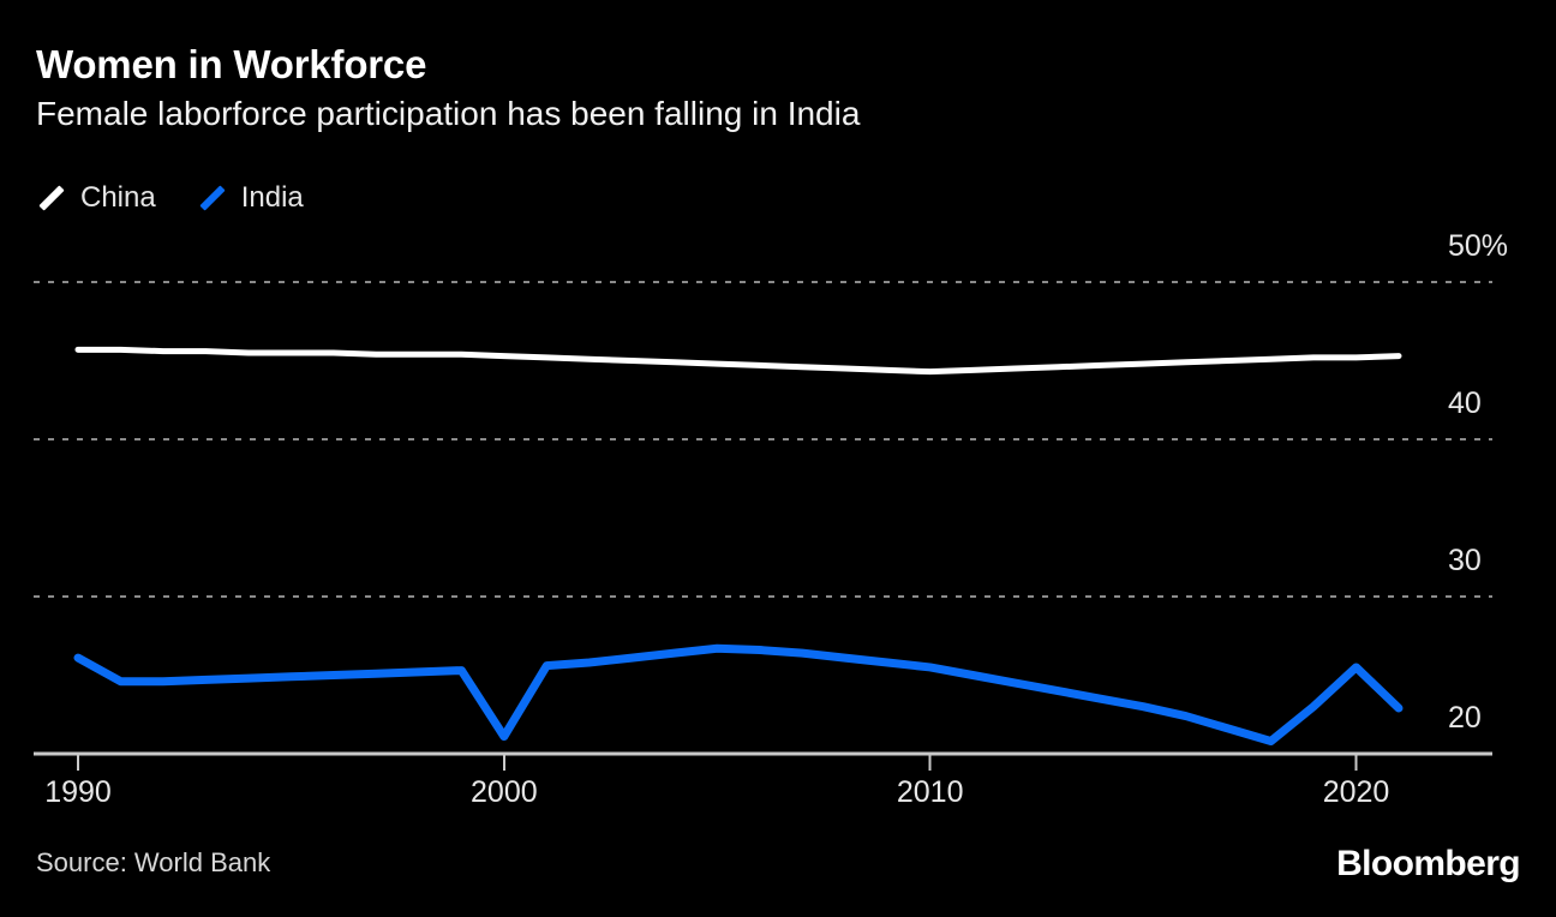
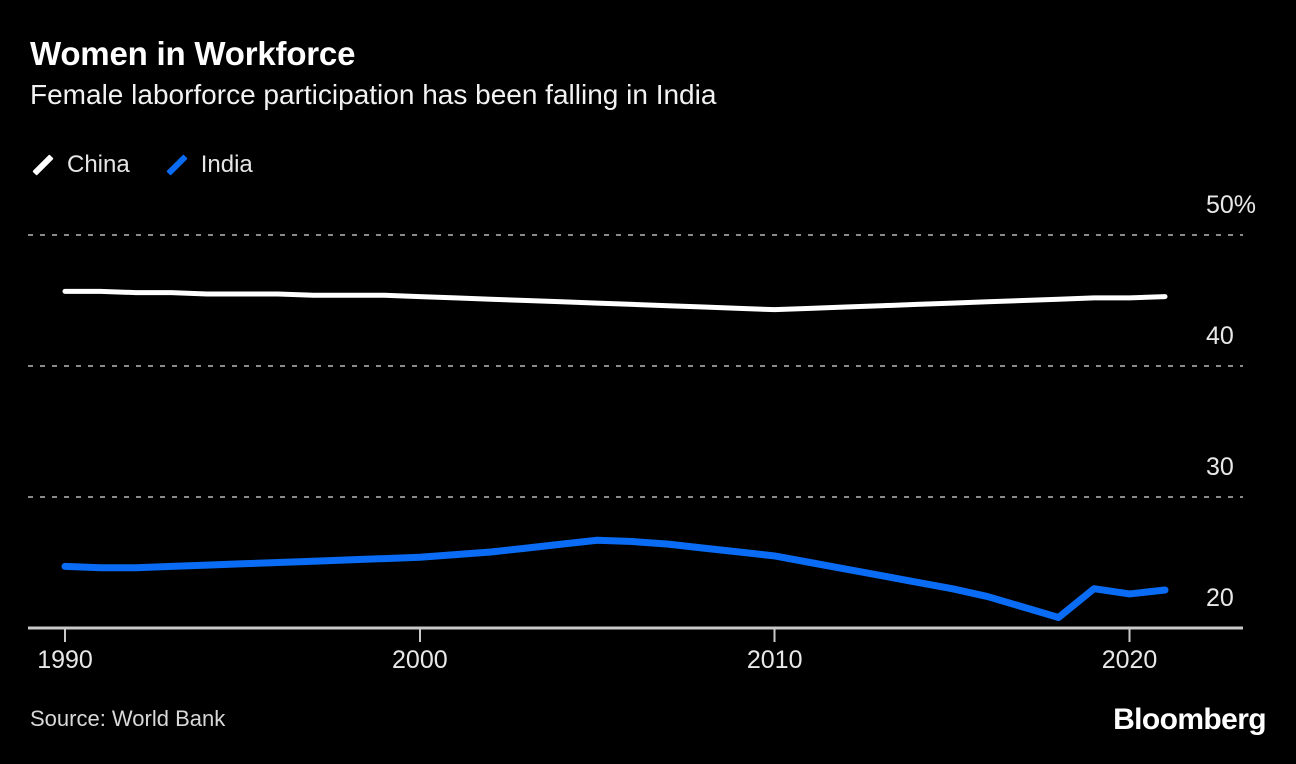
India/1990: 26.1% -> 24.7%
India/2000: 21.1% -> 25.4%
India/2020: 25.5% -> 22.6%
